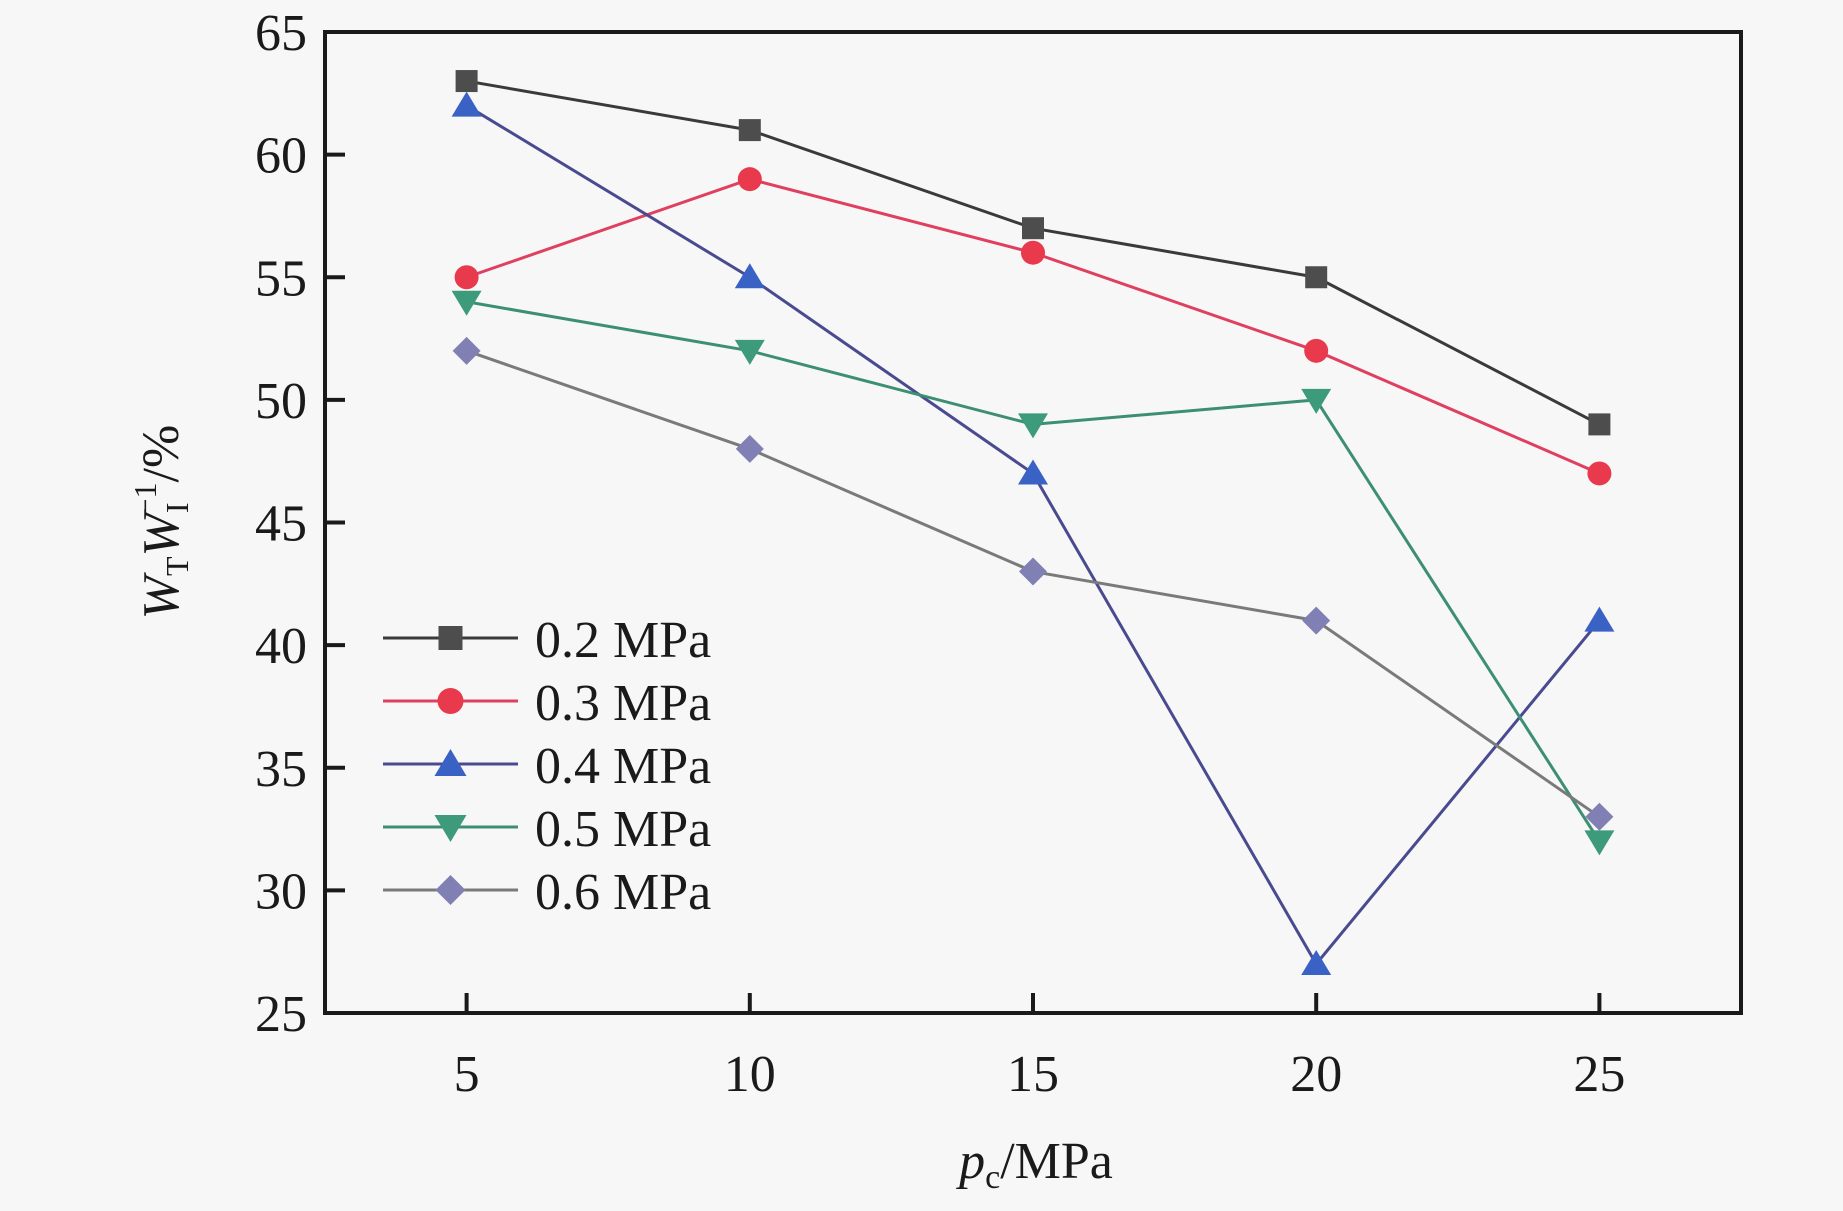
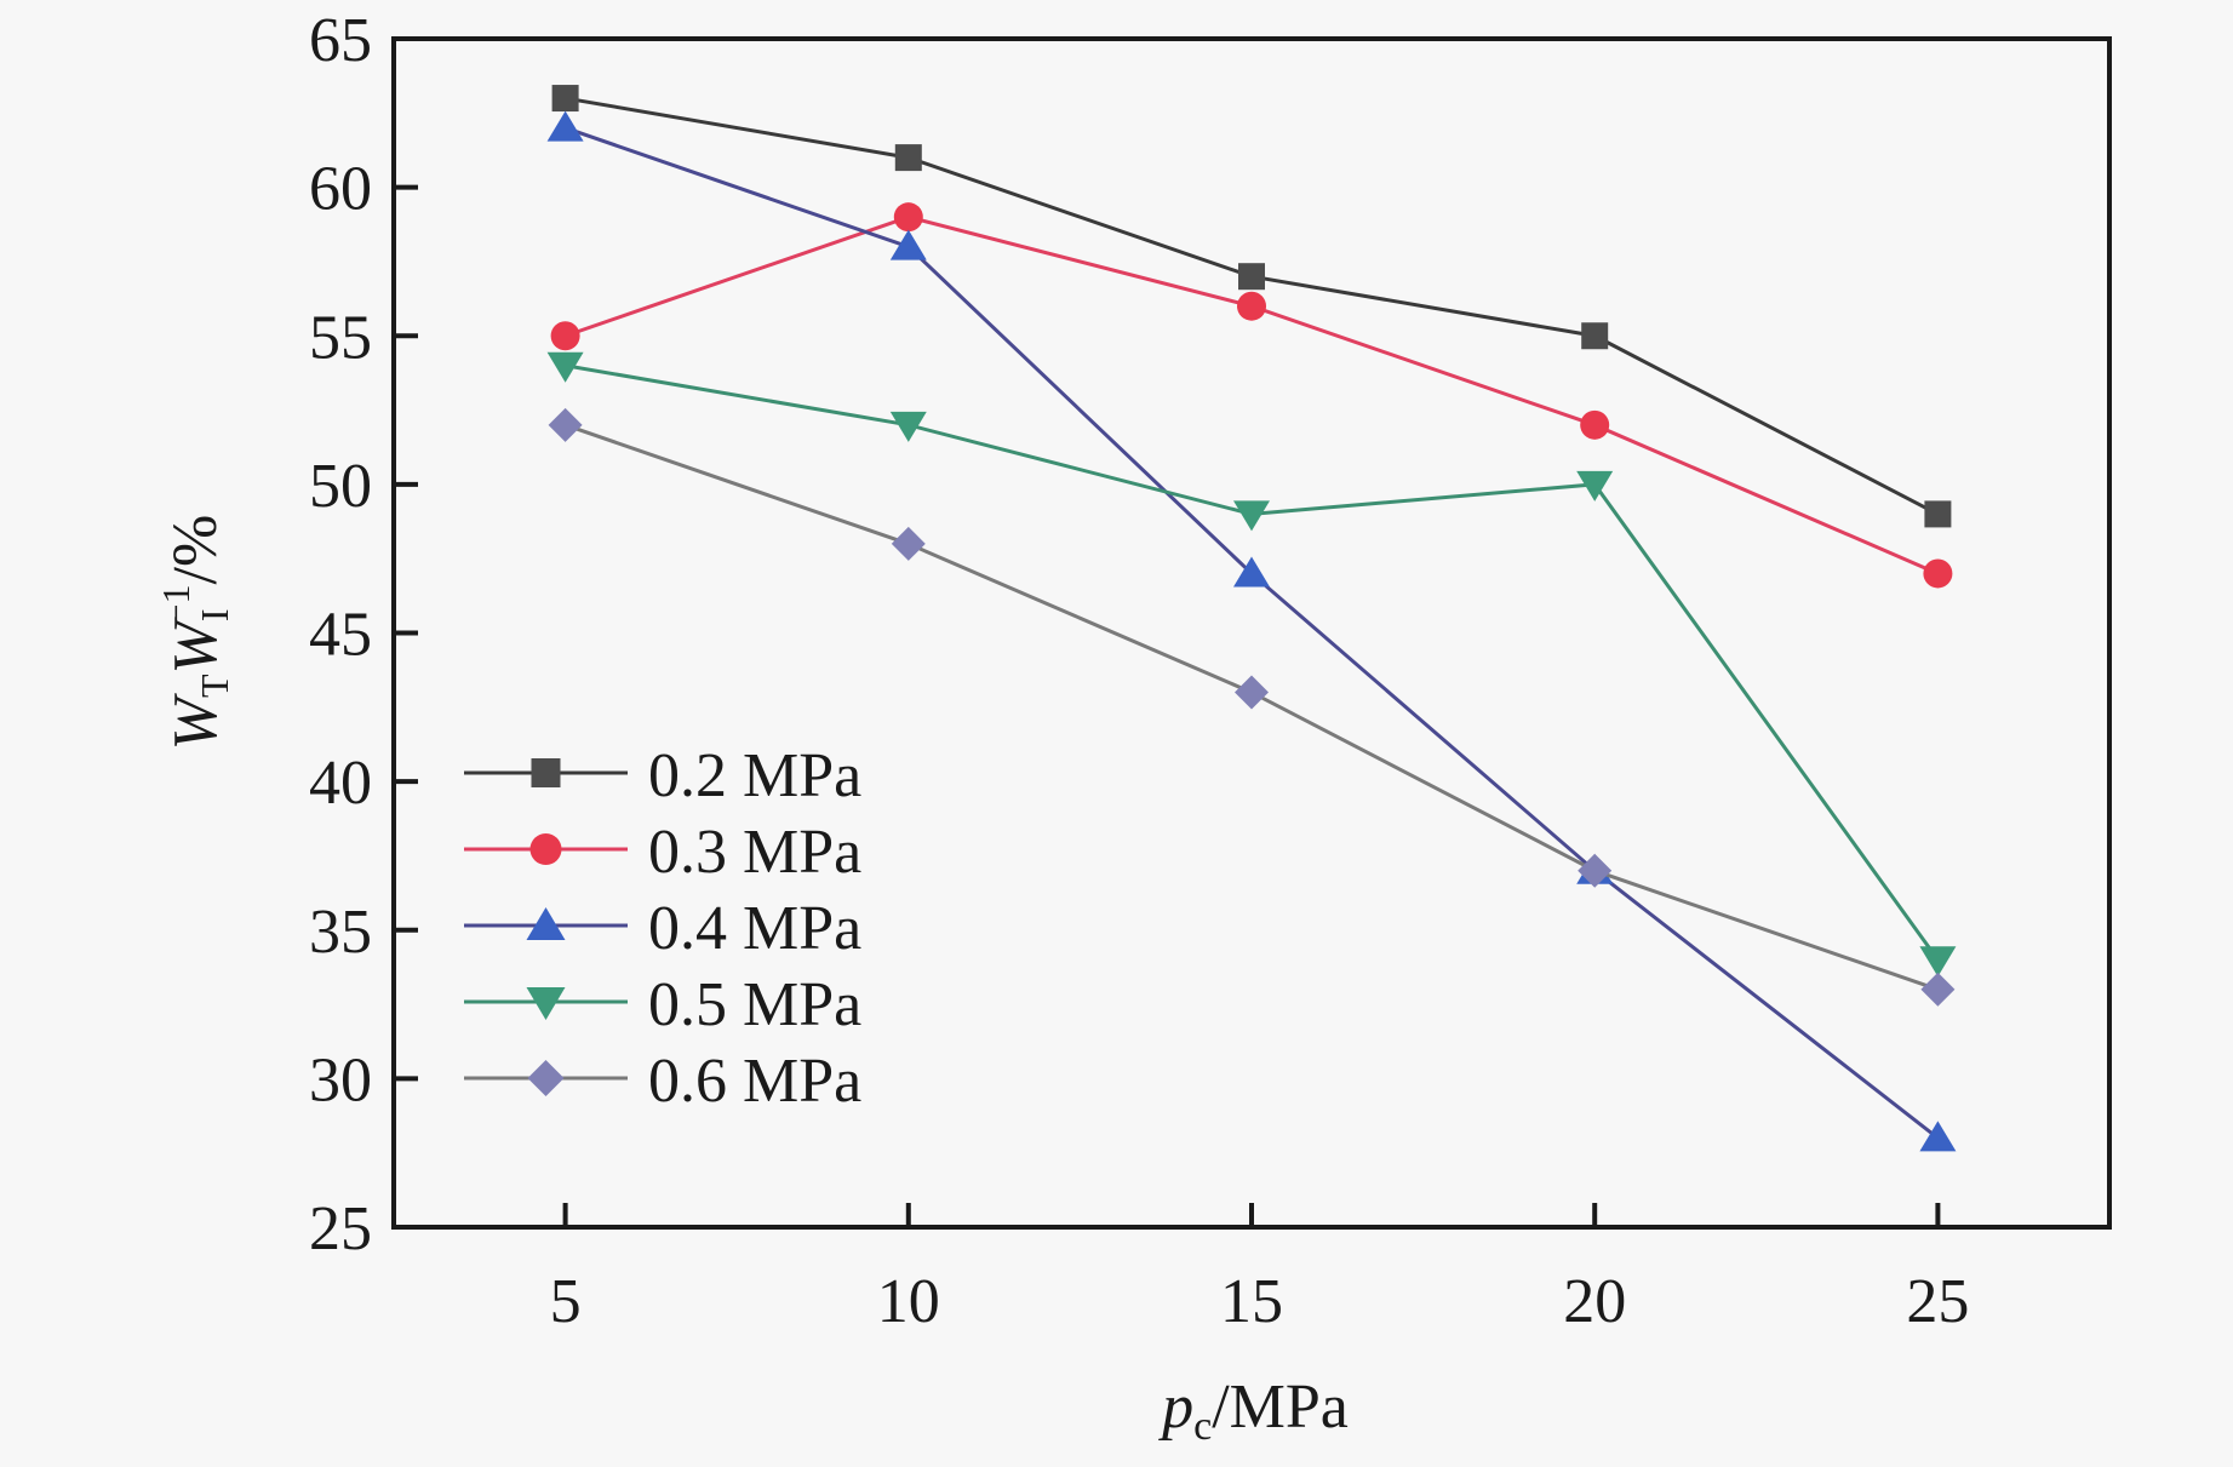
0.4 MPa/10: 55 -> 58
0.4 MPa/20: 27 -> 37
0.6 MPa/20: 41 -> 37
0.4 MPa/25: 41 -> 28
0.5 MPa/25: 32 -> 34
